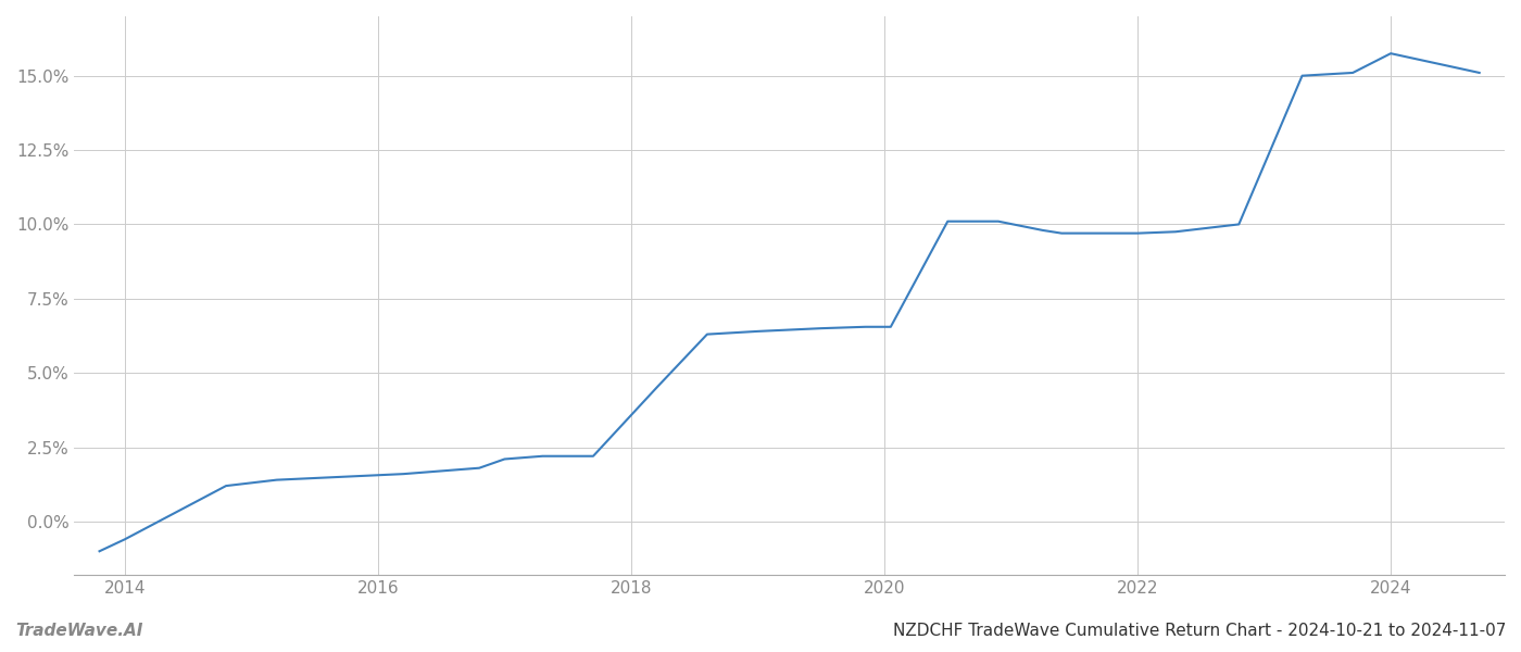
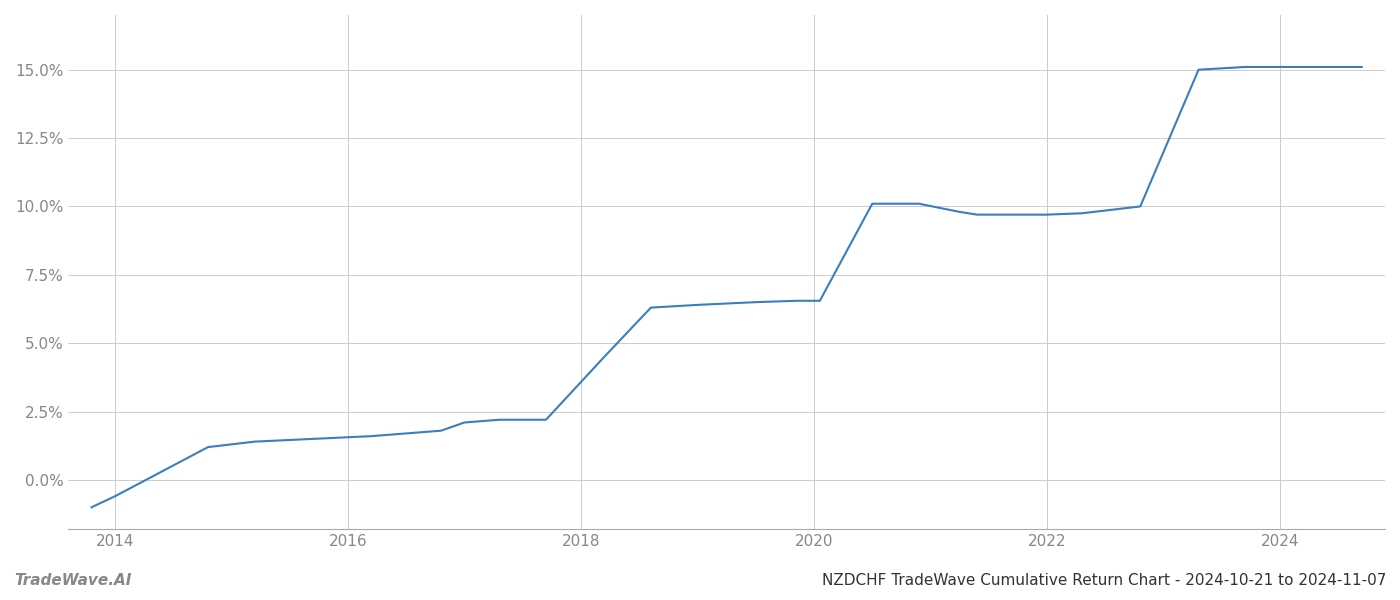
2024: 15.75% -> 15.10%
